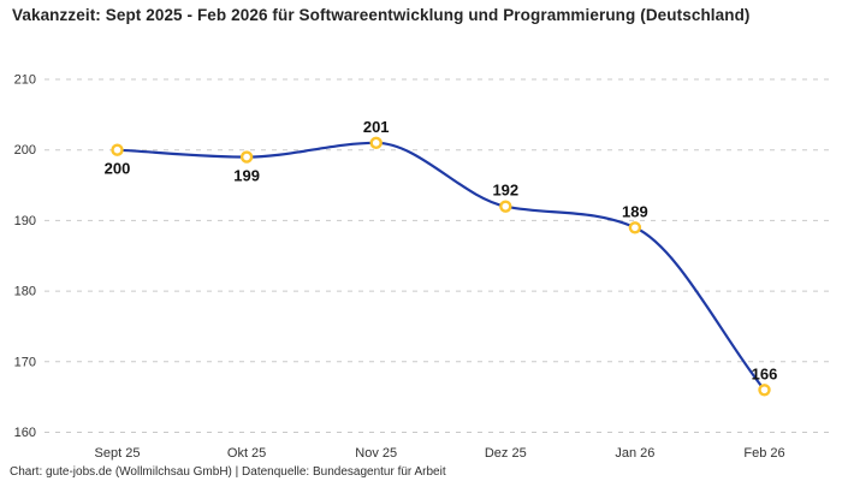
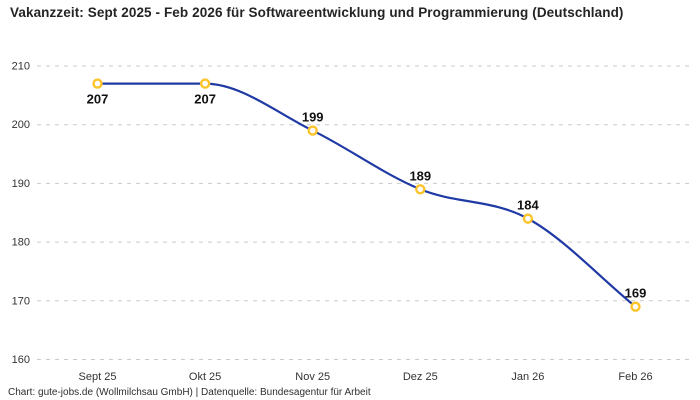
Sept 25: 200 -> 207
Okt 25: 199 -> 207
Nov 25: 201 -> 199
Dez 25: 192 -> 189
Jan 26: 189 -> 184
Feb 26: 166 -> 169
